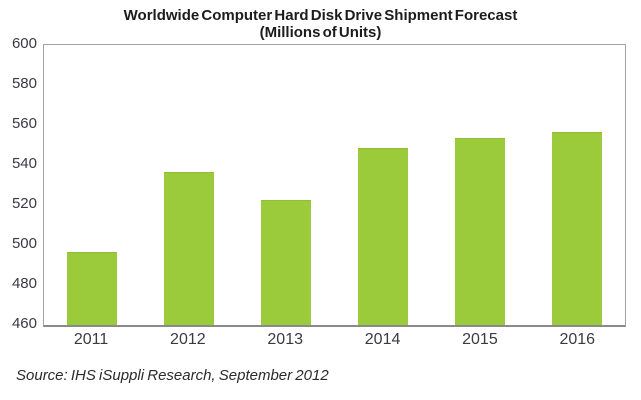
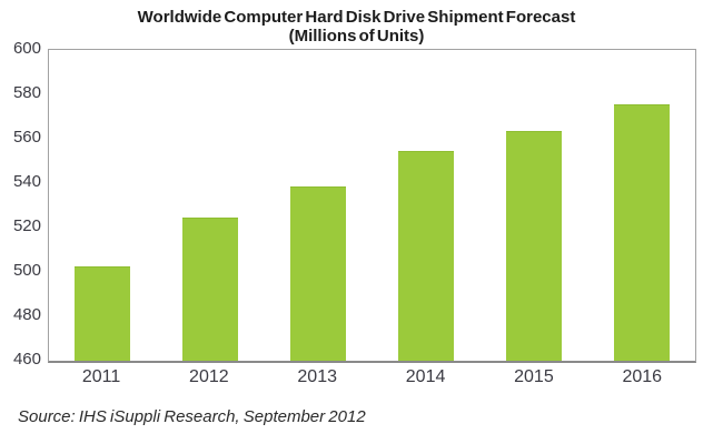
2011: 496 -> 502
2012: 536 -> 524
2013: 522 -> 538
2014: 548 -> 554
2015: 553 -> 563
2016: 556 -> 575
